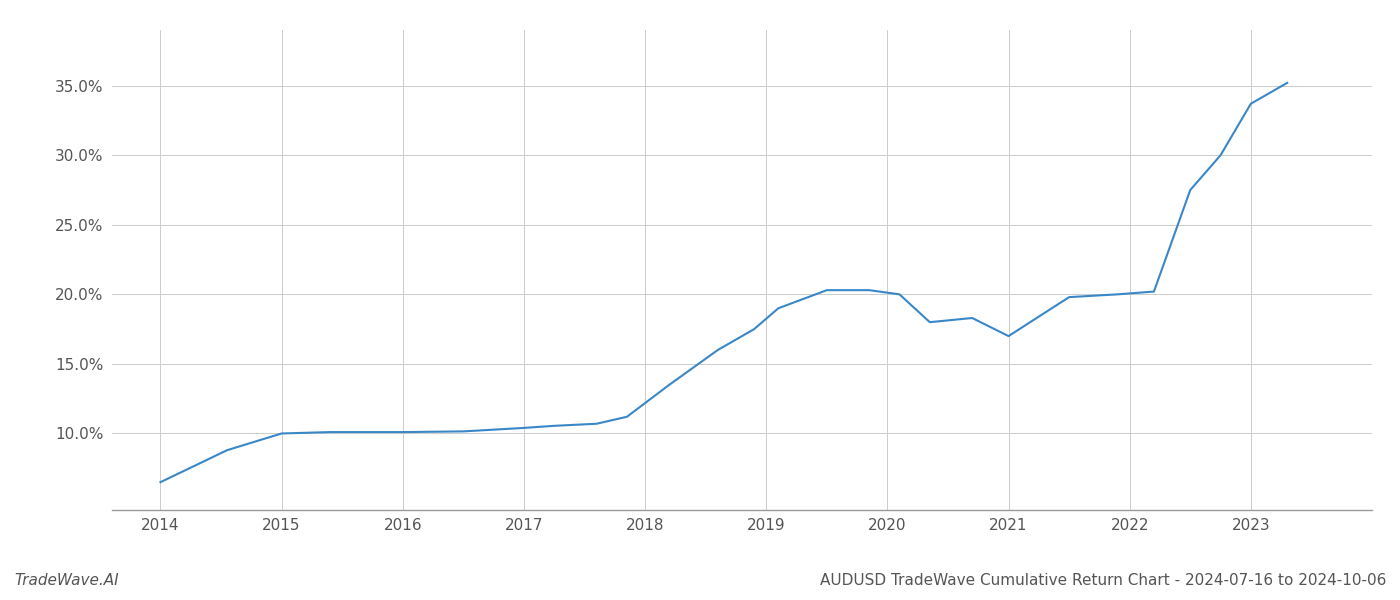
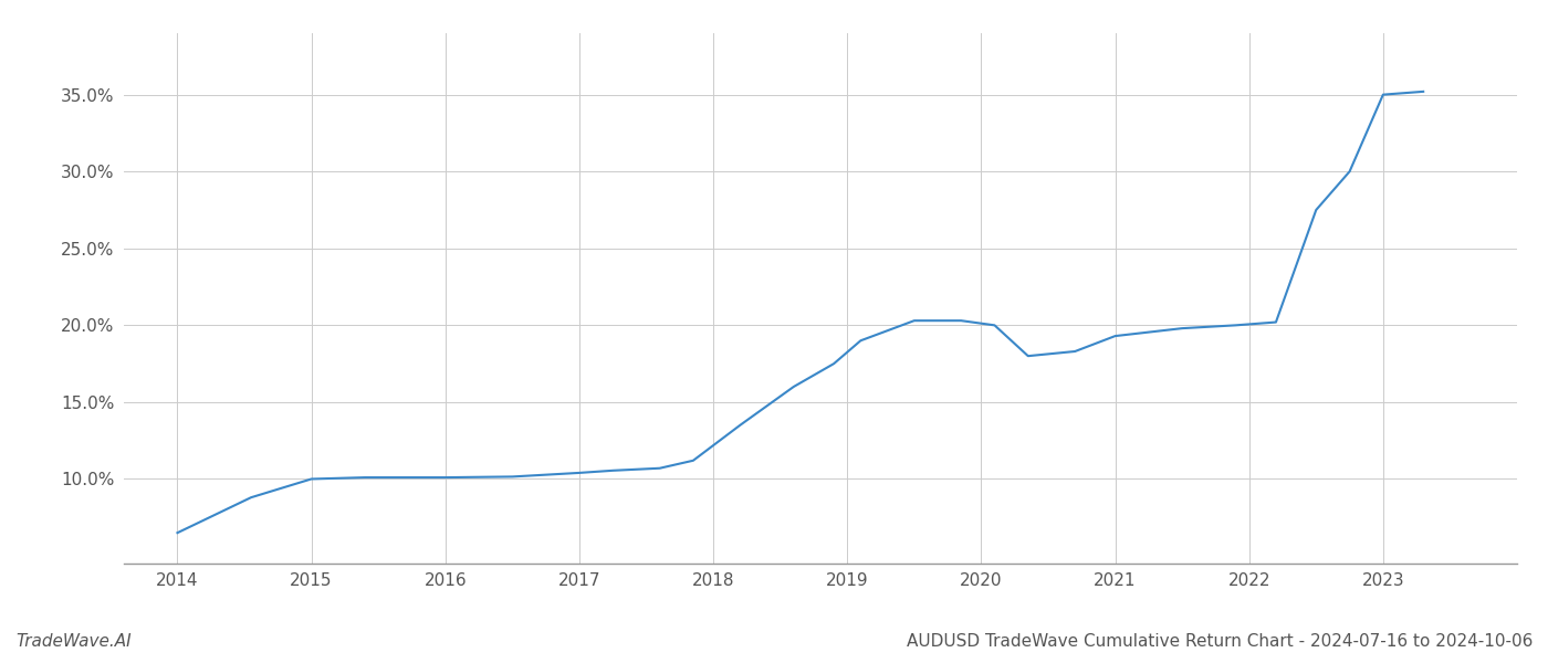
2021: 17.0% -> 19.3%
2023: 33.7% -> 35.0%
